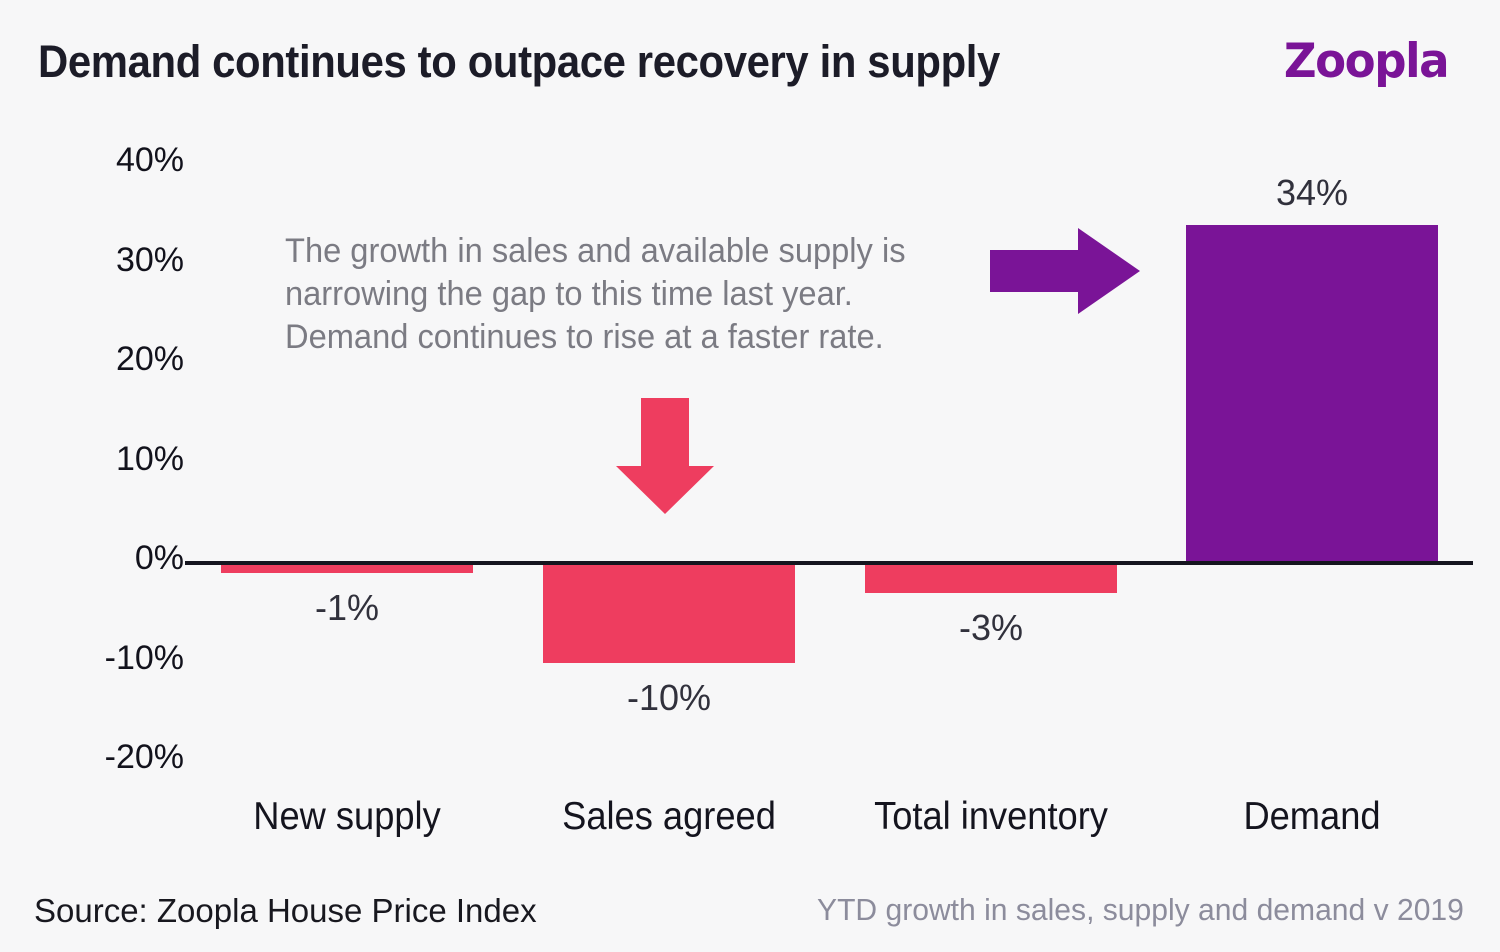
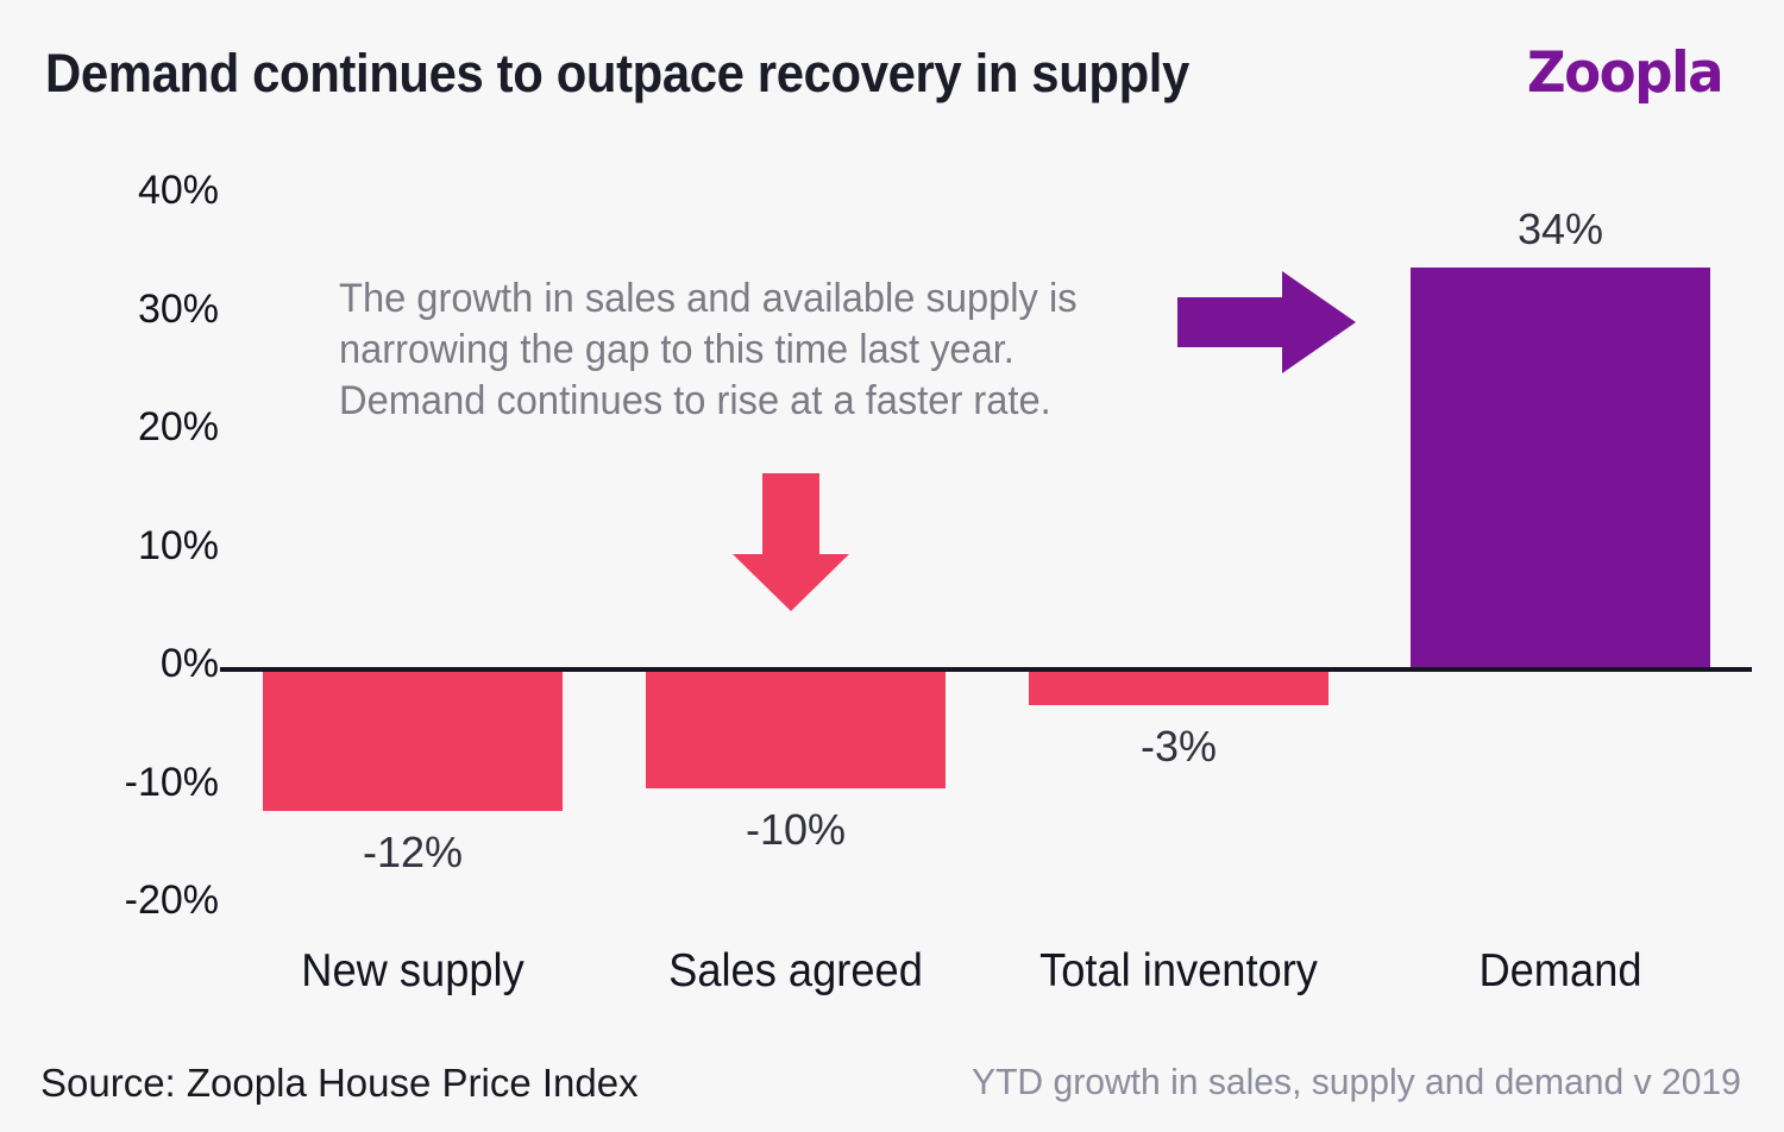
New supply: -1% -> -12%
